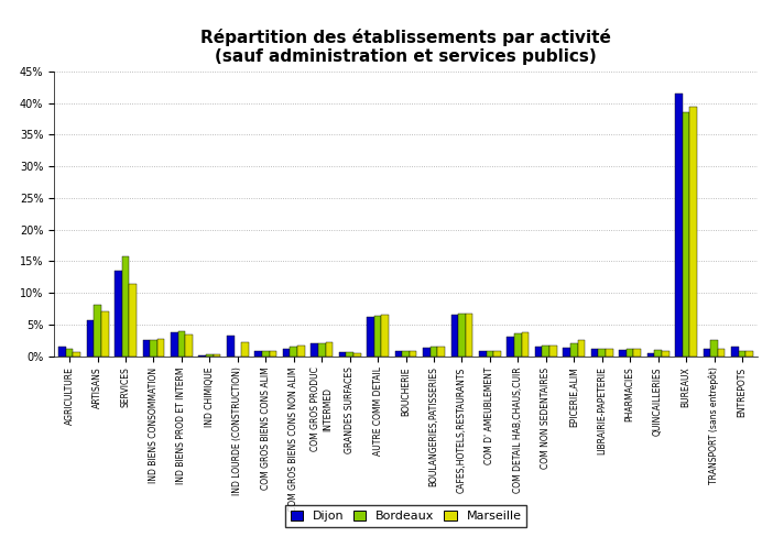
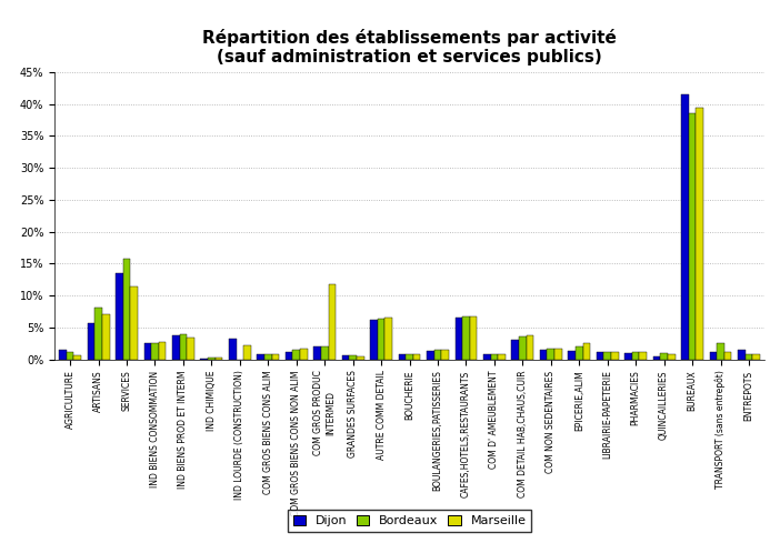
Marseille/COM GROS PRODUC INTERMED: 2.2% -> 11.8%
